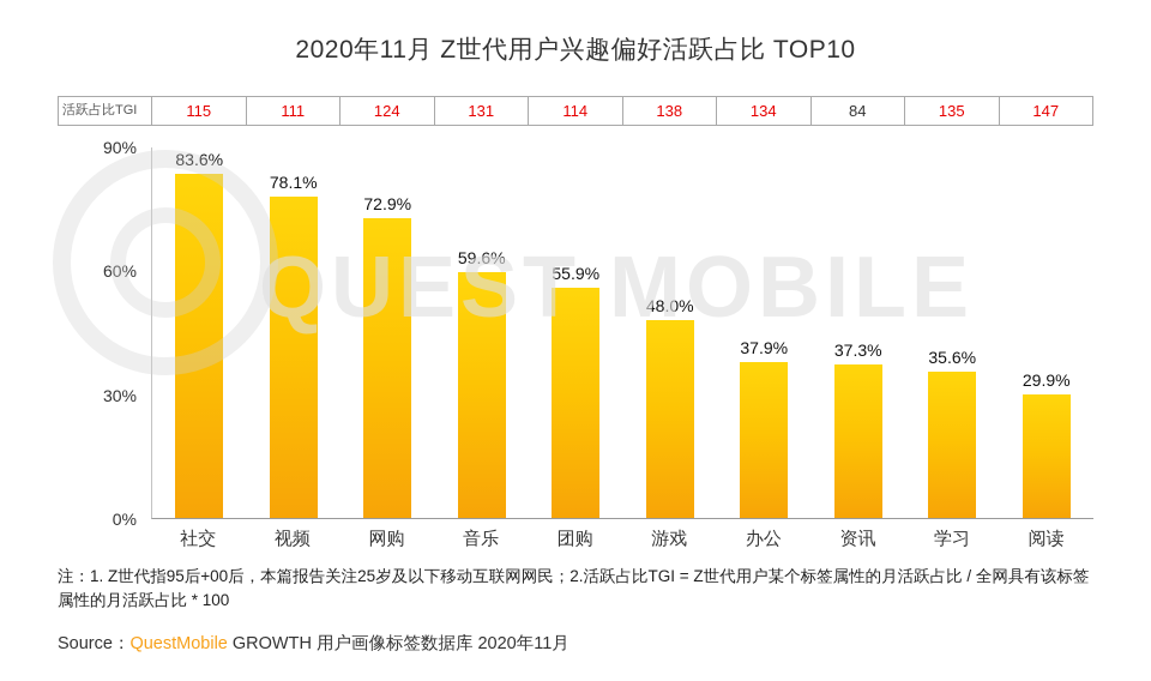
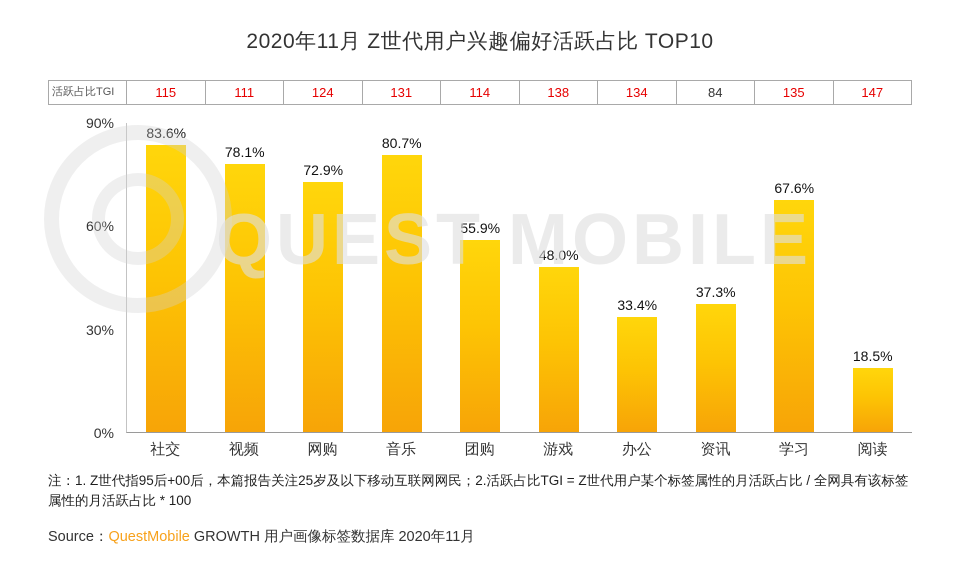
音乐: 59.6% -> 80.7%
办公: 37.9% -> 33.4%
学习: 35.6% -> 67.6%
阅读: 29.9% -> 18.5%
